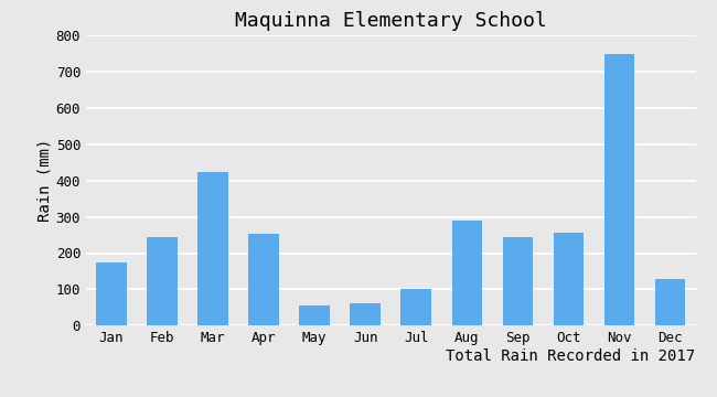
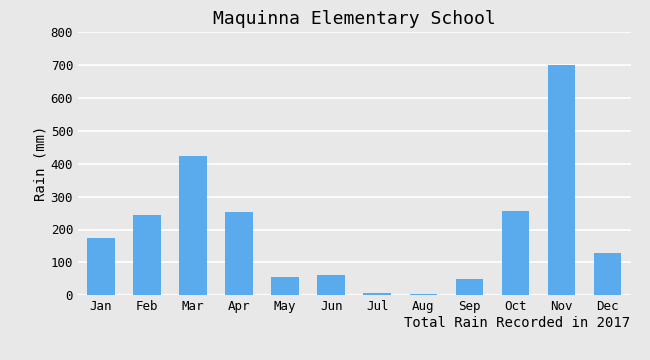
Jul: 100 -> 8
Aug: 290 -> 5
Sep: 245 -> 50
Nov: 750 -> 700
